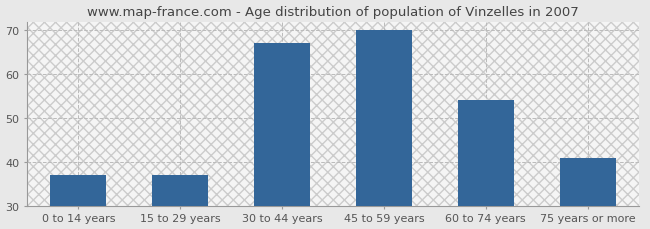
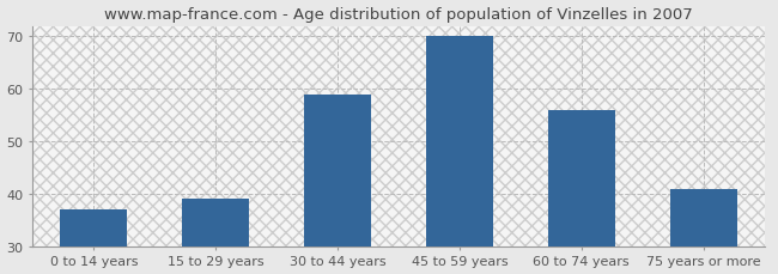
15 to 29 years: 37 -> 39
30 to 44 years: 67 -> 59
60 to 74 years: 54 -> 56
